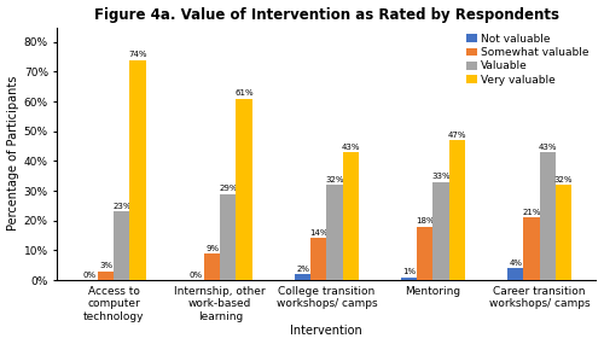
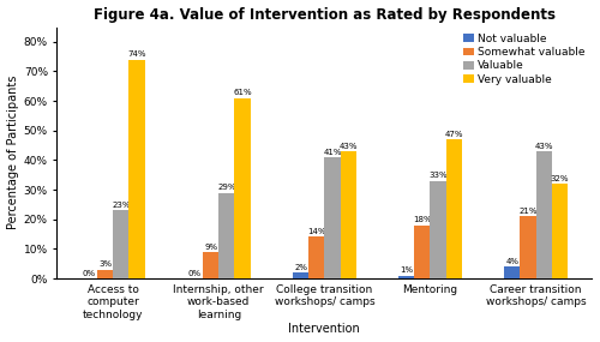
Valuable/College transition workshops/ camps: 32% -> 41%
